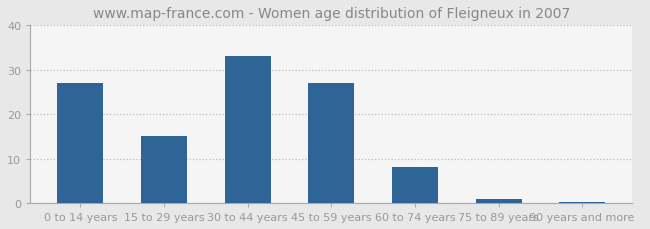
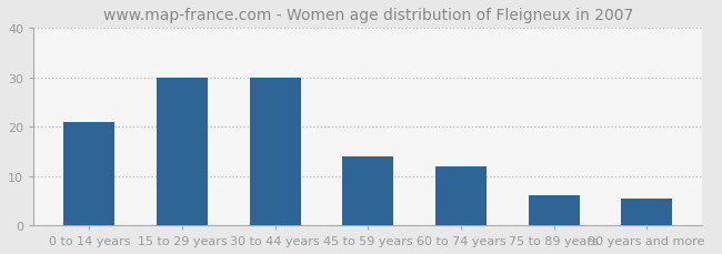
0 to 14 years: 27.0 -> 21.0
15 to 29 years: 15.0 -> 30.0
30 to 44 years: 33.0 -> 30.0
45 to 59 years: 27.0 -> 14.0
60 to 74 years: 8.0 -> 12.0
75 to 89 years: 1.0 -> 6.0
90 years and more: 0.3 -> 5.5
